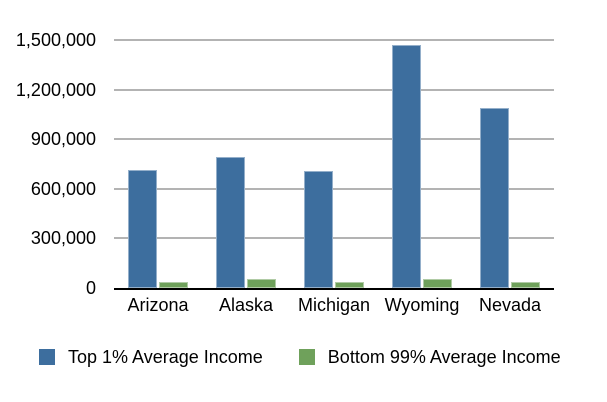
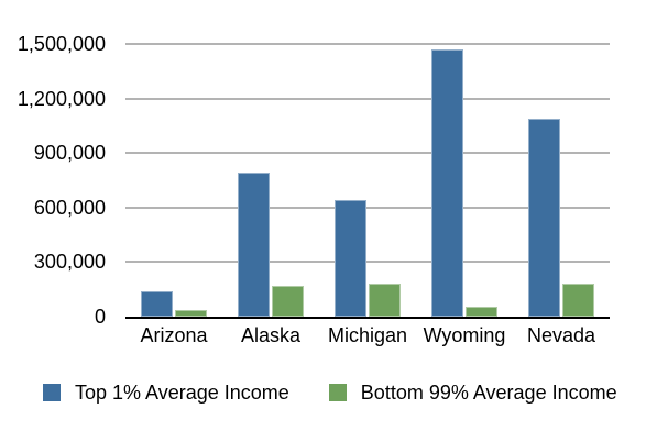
Top 1% Average Income/Arizona: 710000 -> 140000
Bottom 99% Average Income/Alaska: 60000 -> 170000
Top 1% Average Income/Michigan: 710000 -> 640000
Bottom 99% Average Income/Michigan: 30000 -> 180000
Bottom 99% Average Income/Nevada: 40000 -> 180000
